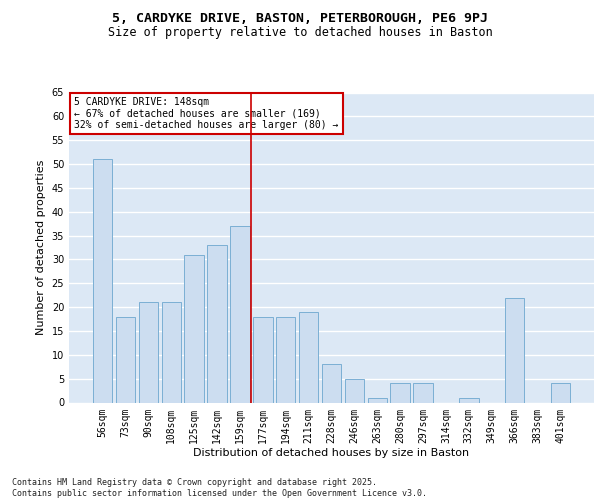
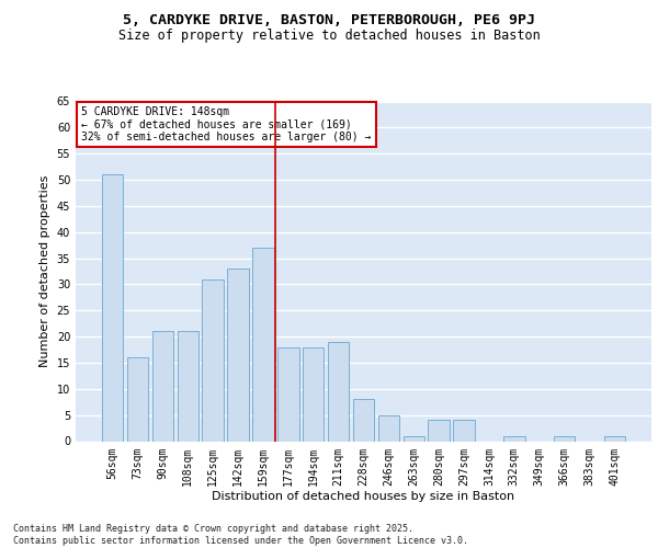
73sqm: 18 -> 16
366sqm: 22 -> 1
401sqm: 4 -> 1
